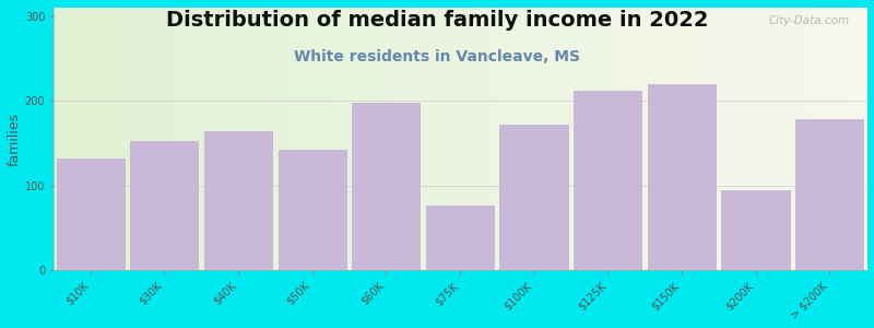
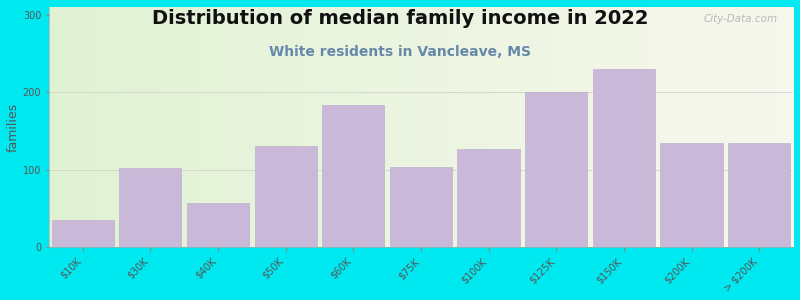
$10K: 132 -> 35
$30K: 152 -> 102
$40K: 164 -> 57
$50K: 142 -> 130
$60K: 198 -> 183
$75K: 76 -> 103
$100K: 172 -> 127
$125K: 212 -> 200
$150K: 220 -> 230
$200K: 94 -> 135
> $200K: 178 -> 135
